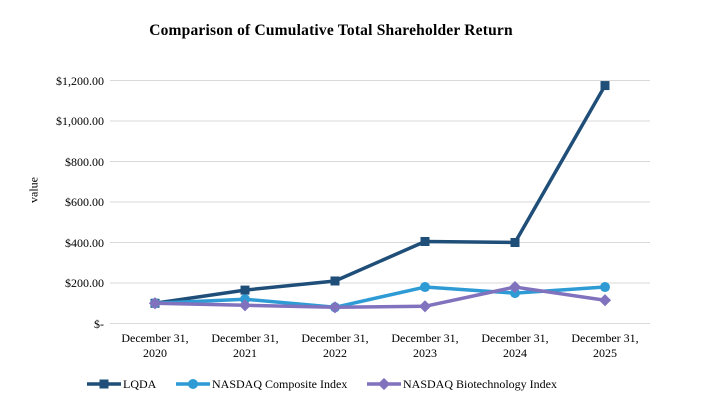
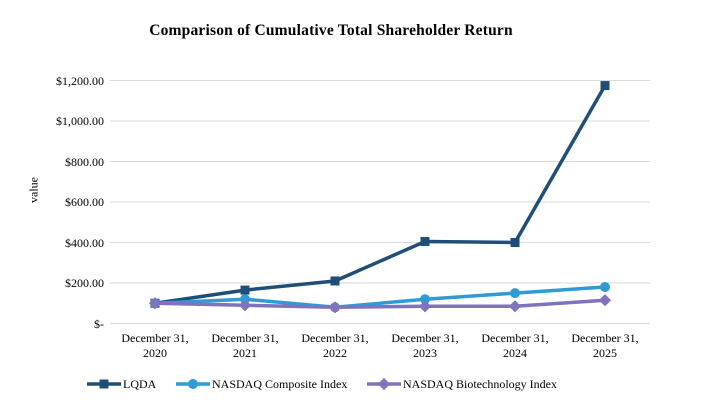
NASDAQ Composite Index/December 31, 2023: $180 -> $120
NASDAQ Biotechnology Index/December 31, 2024: $180 -> $80
